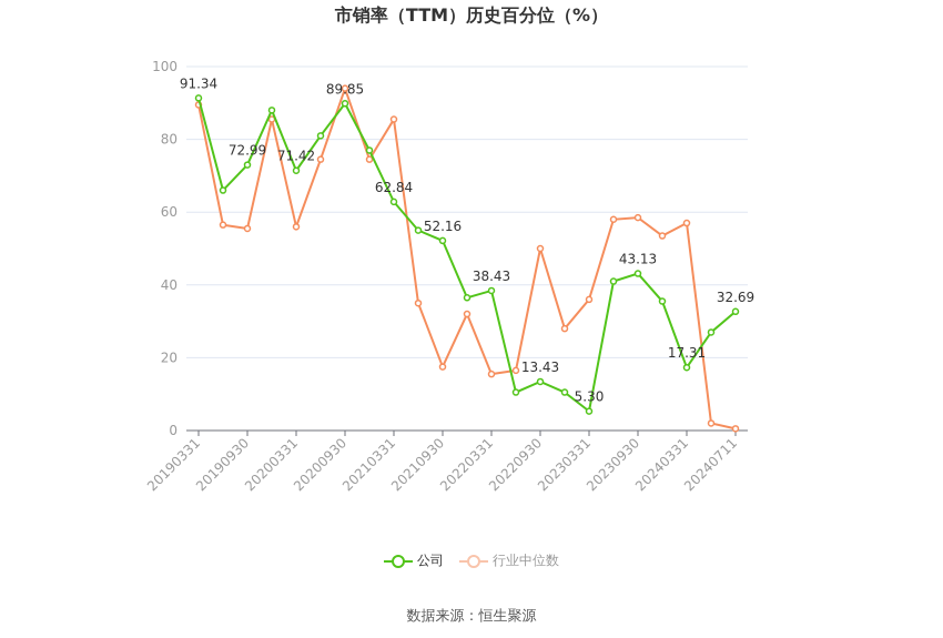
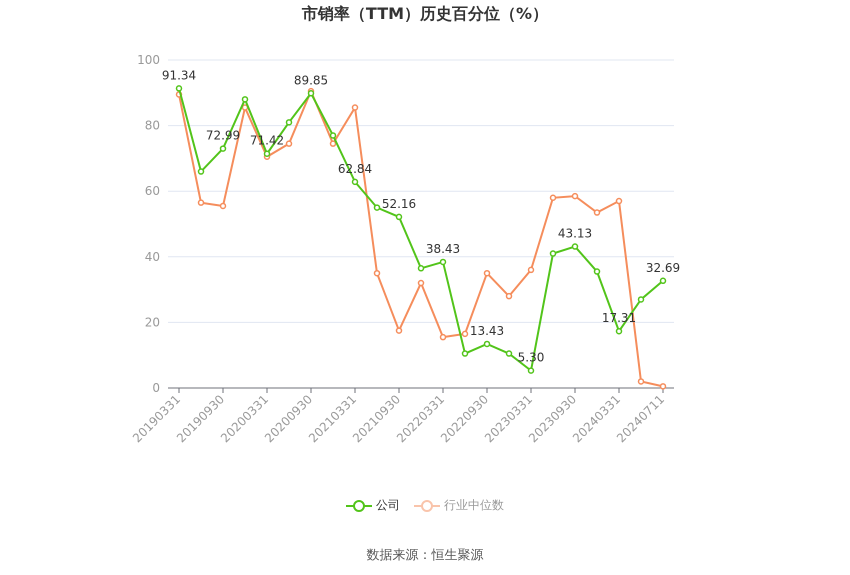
行业中位数/20200331: 56 -> 70
行业中位数/20200930: 94 -> 90
行业中位数/20220930: 50 -> 35
